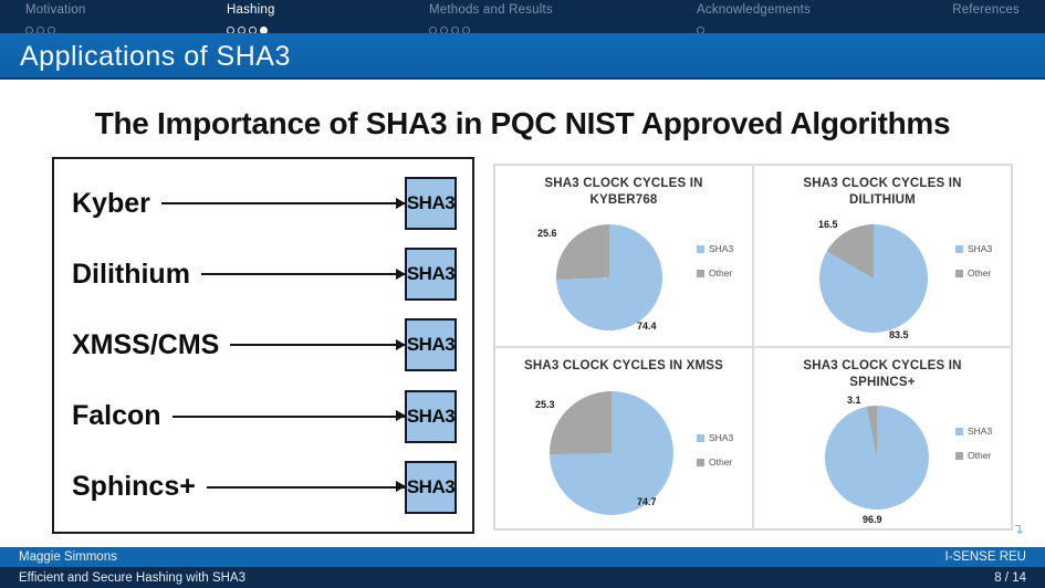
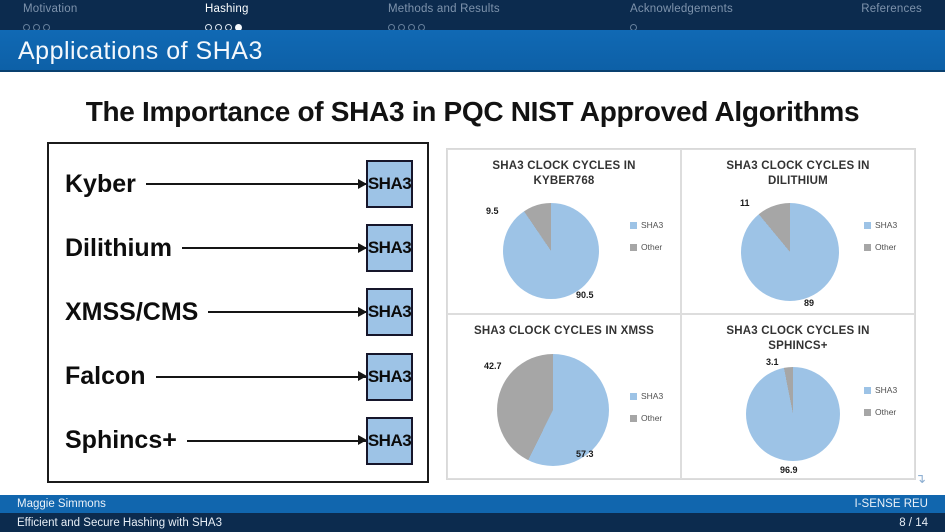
SHA3 CLOCK CYCLES IN KYBER768/SHA3: 74.4 -> 90.5
SHA3 CLOCK CYCLES IN KYBER768/Other: 25.6 -> 9.5
SHA3 CLOCK CYCLES IN DILITHIUM/SHA3: 83.5 -> 89
SHA3 CLOCK CYCLES IN DILITHIUM/Other: 16.5 -> 11
SHA3 CLOCK CYCLES IN XMSS/SHA3: 74.7 -> 57.3
SHA3 CLOCK CYCLES IN XMSS/Other: 25.3 -> 42.7
